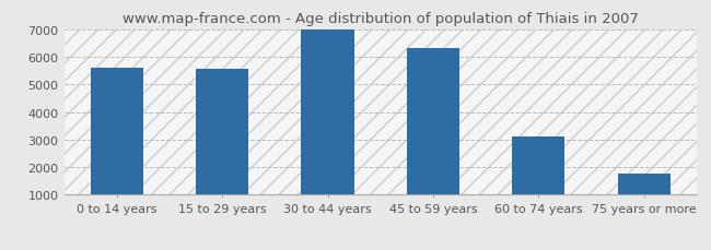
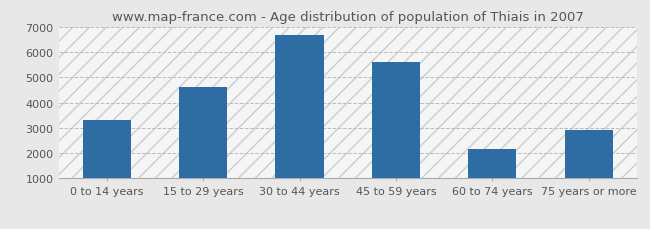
0 to 14 years: 5600 -> 3300
15 to 29 years: 5580 -> 4600
30 to 44 years: 6980 -> 6650
45 to 59 years: 6300 -> 5600
60 to 74 years: 3100 -> 2150
75 years or more: 1750 -> 2900
